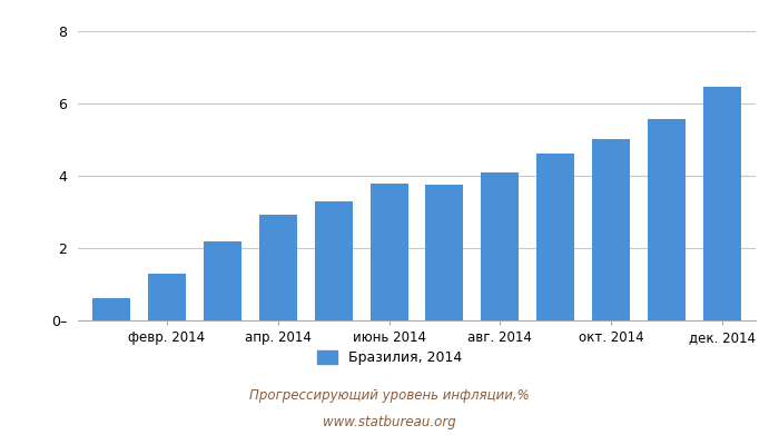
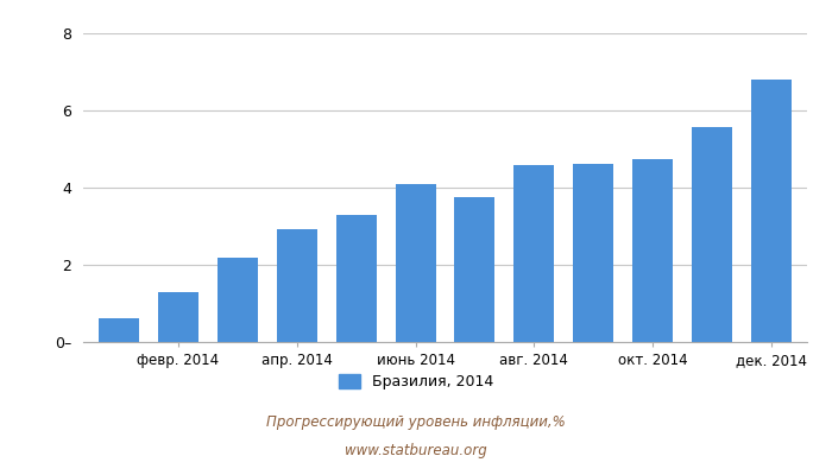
июнь 2014: 3.80 -> 4.10
авг. 2014: 4.08 -> 4.60
окт. 2014: 5.02 -> 4.75
дек. 2014: 6.46 -> 6.80
